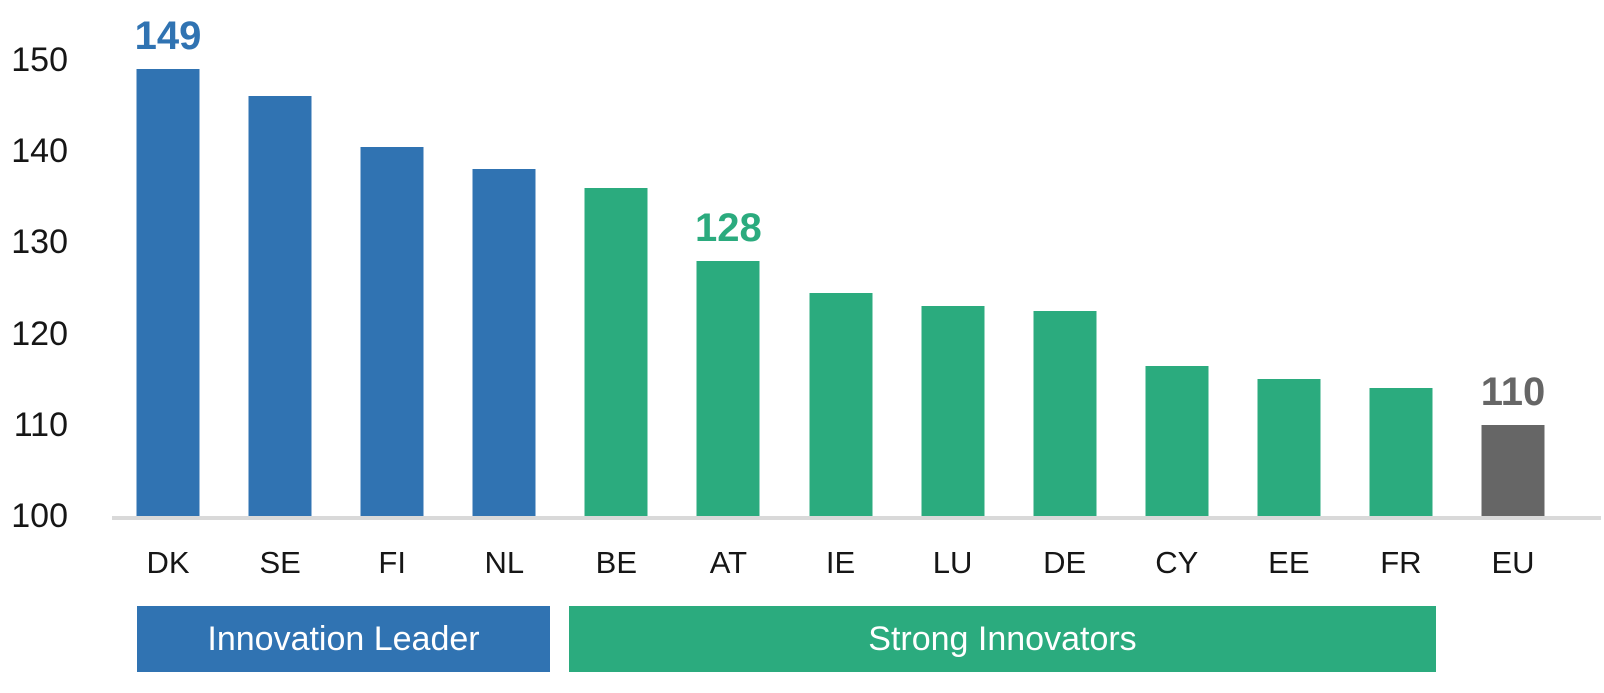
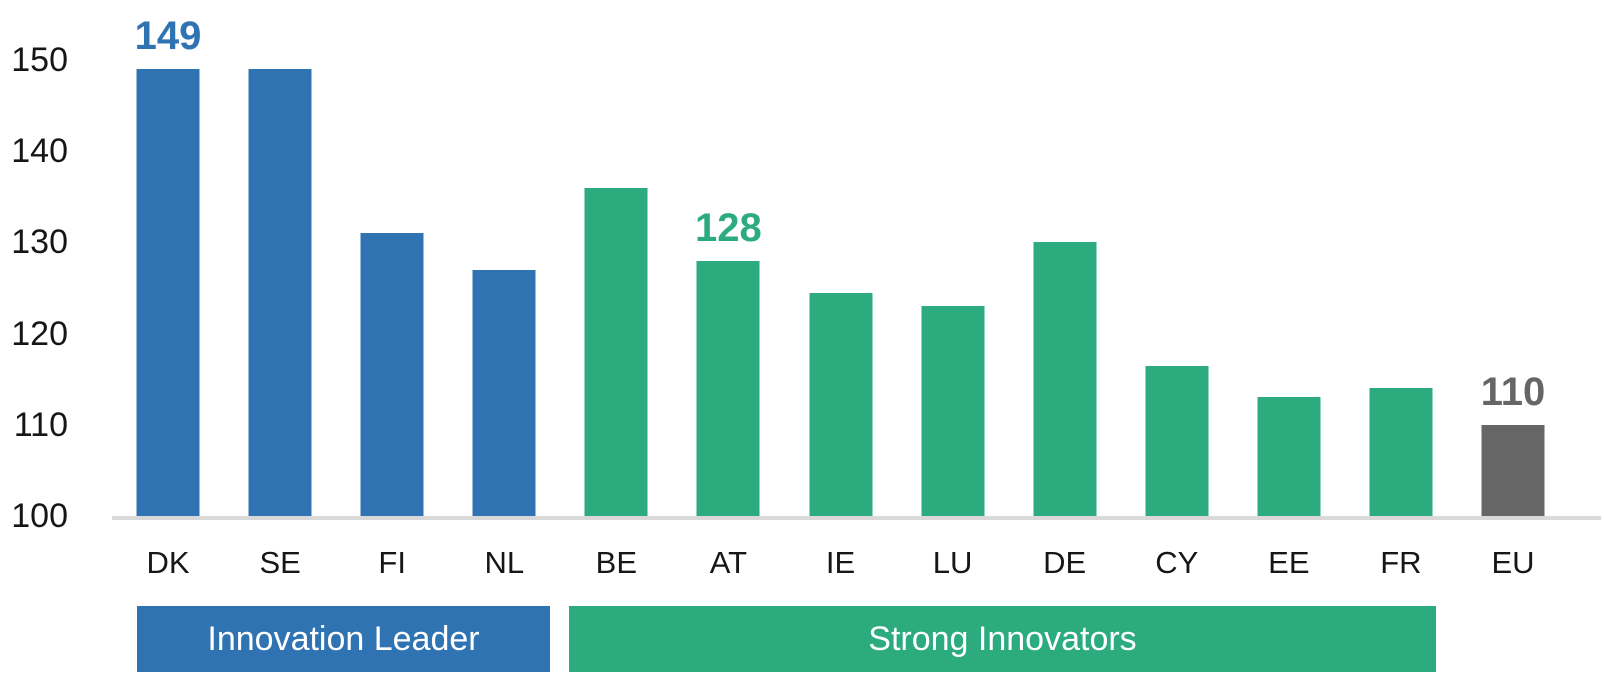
SE: 146 -> 149
FI: 140 -> 131
NL: 138 -> 127
DE: 122 -> 130
EE: 115 -> 113
